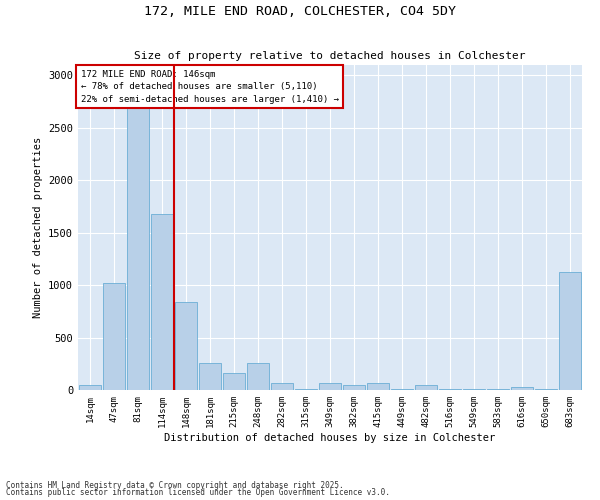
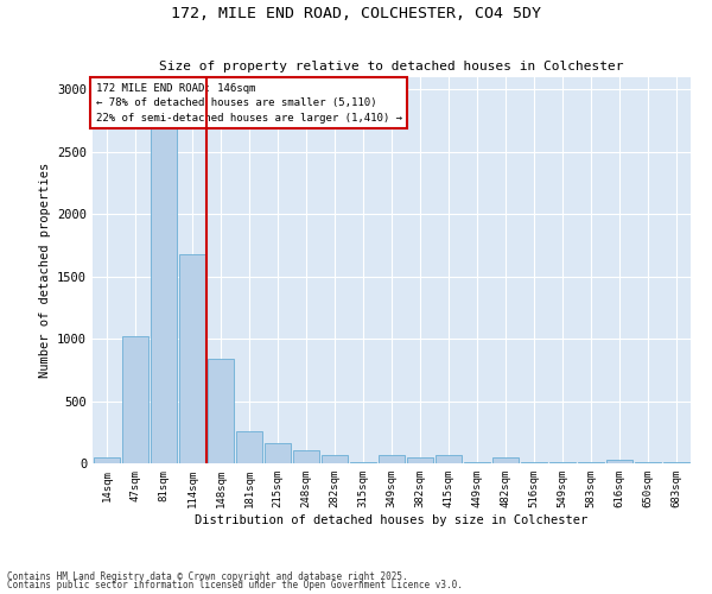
248sqm: 260 -> 100
683sqm: 1130 -> 10
